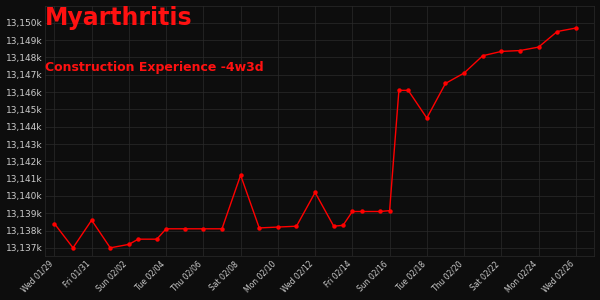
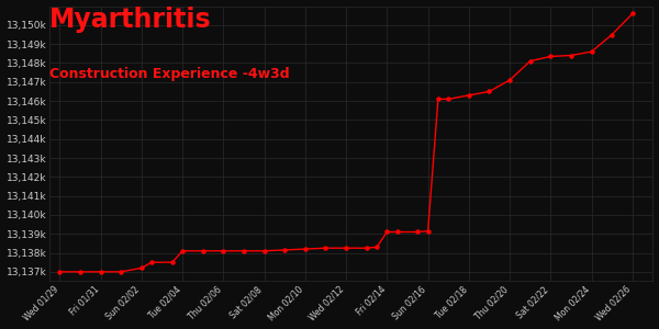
Wed 01/29: 13,138.4k -> 13,137.0k
Fri 01/31: 13,138.6k -> 13,137.0k
Sat 02/08: 13,141.2k -> 13,138.1k
Wed 02/12: 13,140.2k -> 13,138.2k
Tue 02/18: 13,144.5k -> 13,146.3k
Wed 02/26: 13,149.7k -> 13,150.6k
